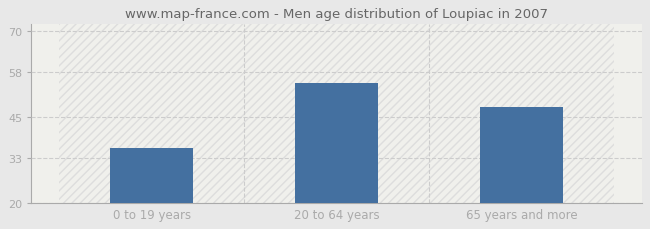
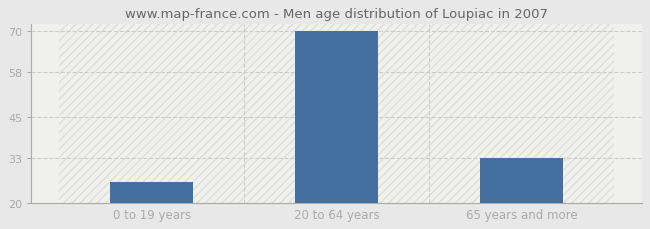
0 to 19 years: 36 -> 26
20 to 64 years: 55 -> 70
65 years and more: 48 -> 33
